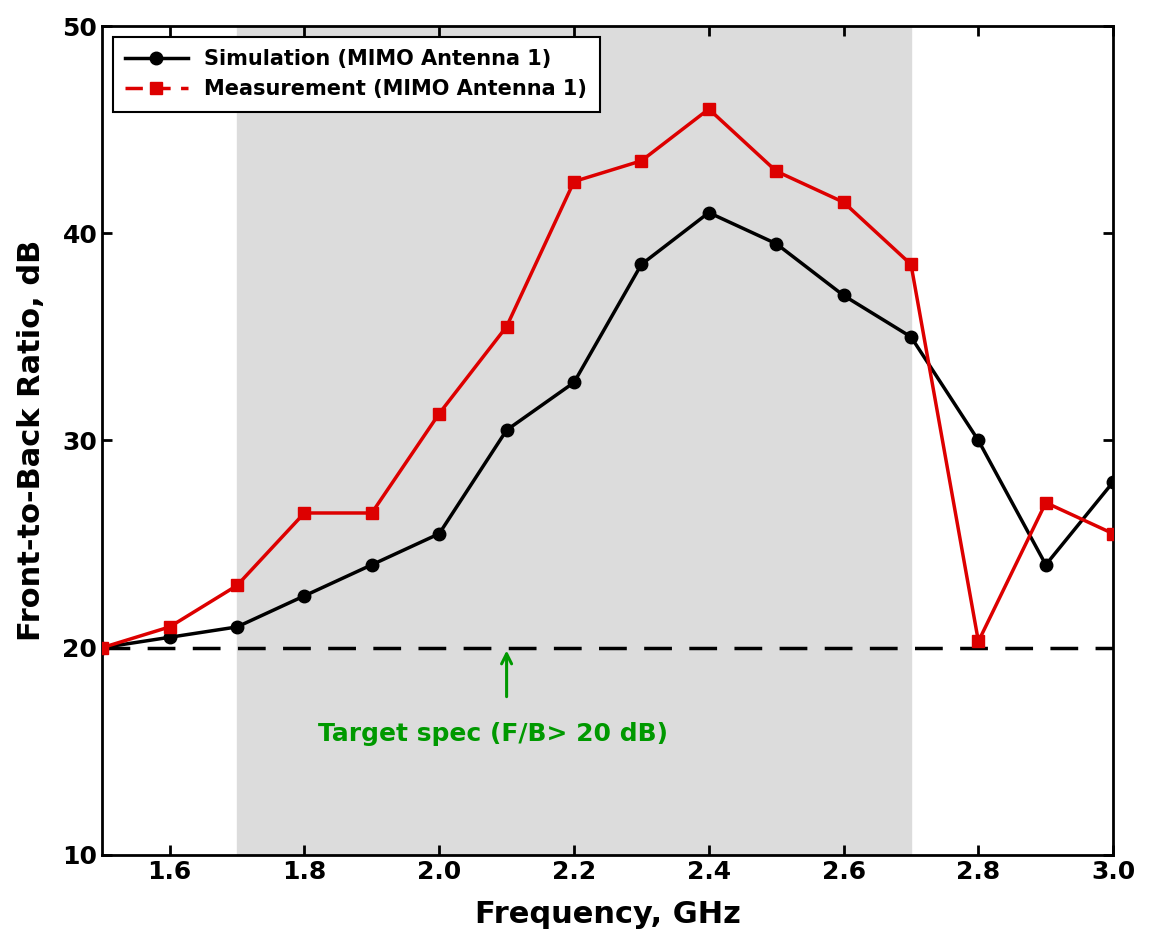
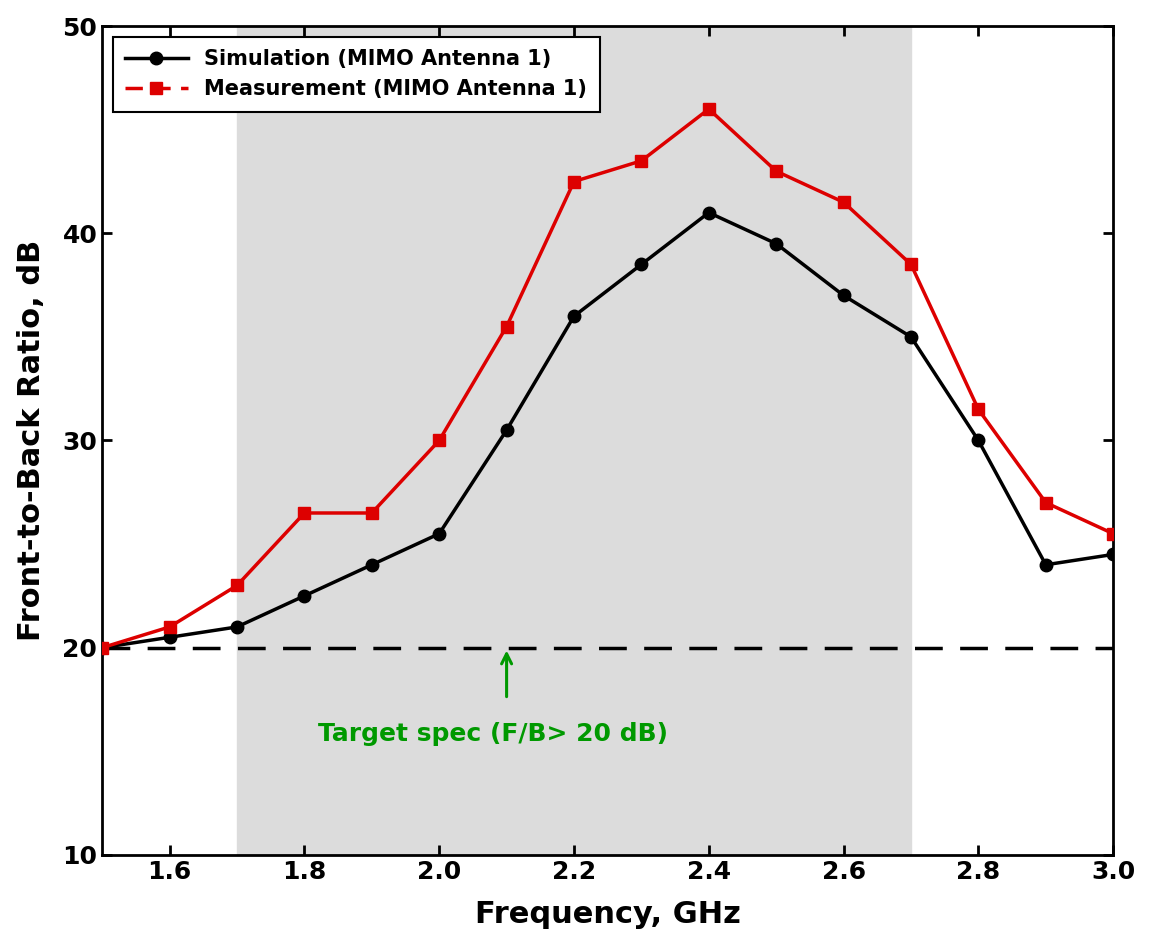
Measurement (MIMO Antenna 1)/2.0: 31.3 -> 30.0
Simulation (MIMO Antenna 1)/2.2: 32.8 -> 36.0
Measurement (MIMO Antenna 1)/2.8: 20.3 -> 31.5
Simulation (MIMO Antenna 1)/3.0: 28.0 -> 24.5
